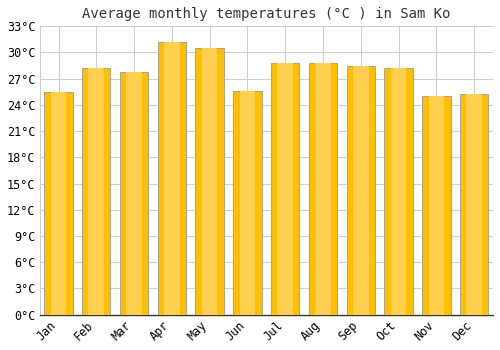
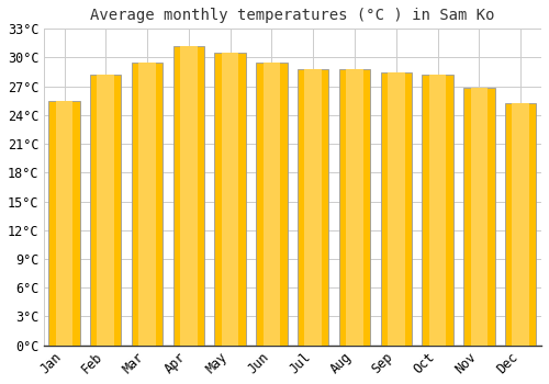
Mar: 27.8°C -> 29.5°C
Jun: 25.6°C -> 29.5°C
Nov: 25.0°C -> 26.8°C
